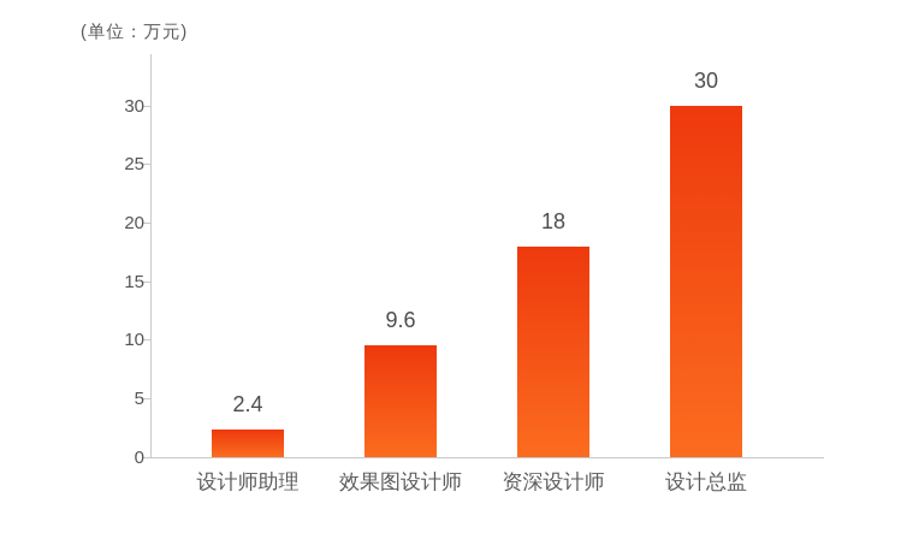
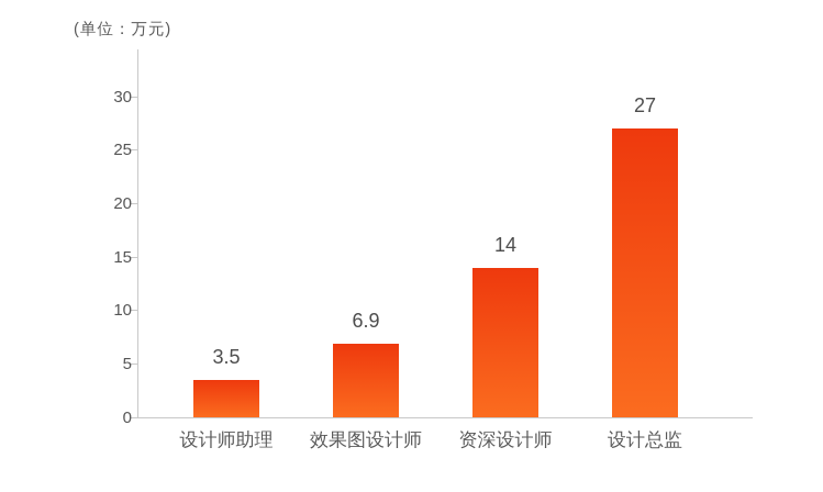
设计师助理: 2.4 -> 3.5
效果图设计师: 9.6 -> 6.9
资深设计师: 18 -> 14
设计总监: 30 -> 27
